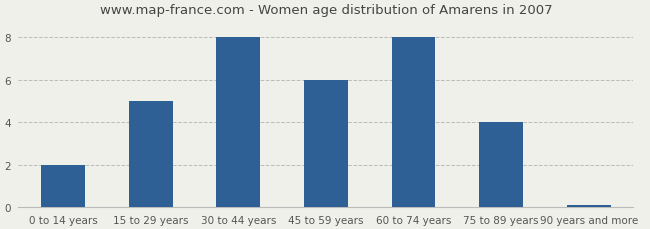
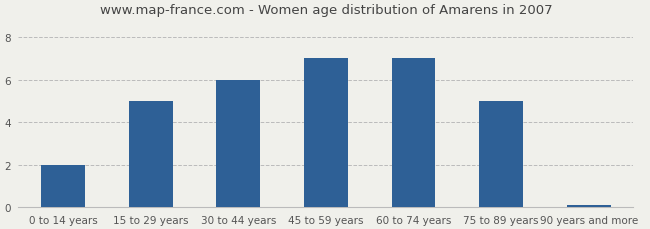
30 to 44 years: 8.0 -> 6.0
45 to 59 years: 6.0 -> 7.0
60 to 74 years: 8.0 -> 7.0
75 to 89 years: 4.0 -> 5.0
